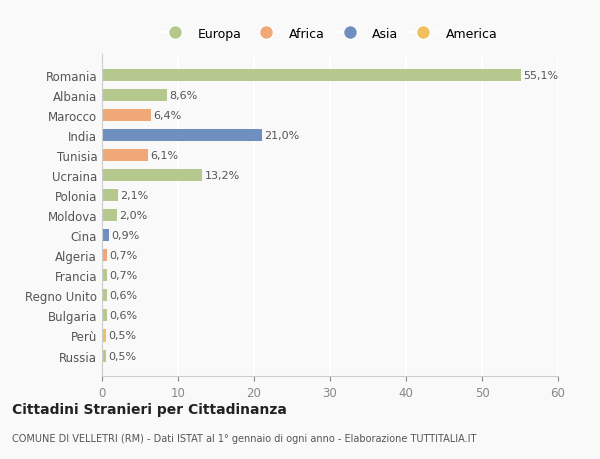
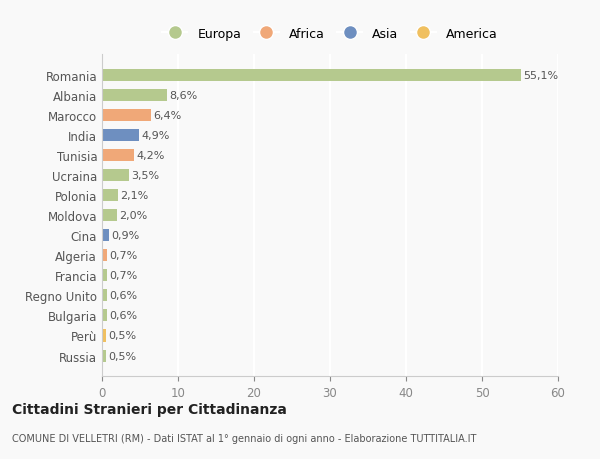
India: 21,0% -> 4,9%
Tunisia: 6,1% -> 4,2%
Ucraina: 13,2% -> 3,5%
